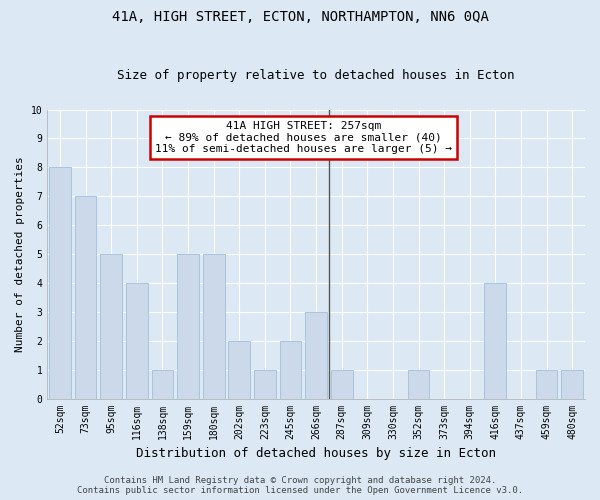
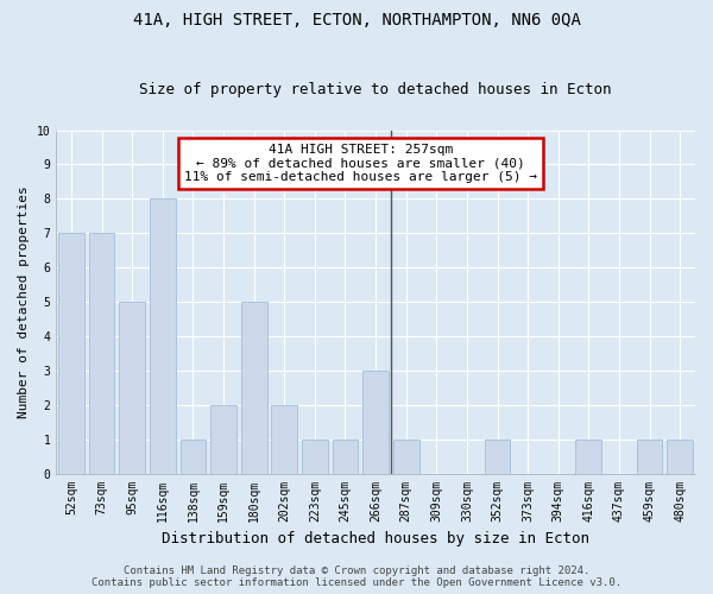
52sqm: 8 -> 7
116sqm: 4 -> 8
159sqm: 5 -> 2
245sqm: 2 -> 1
416sqm: 4 -> 1
